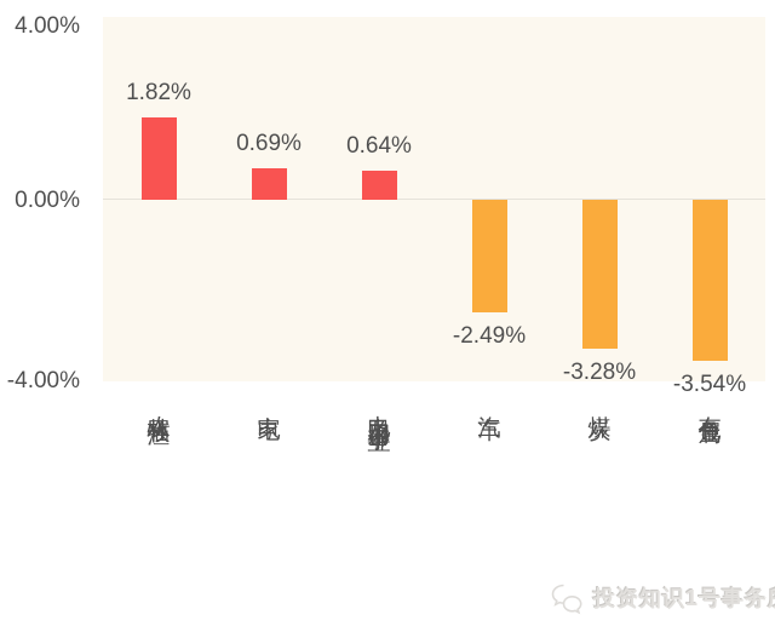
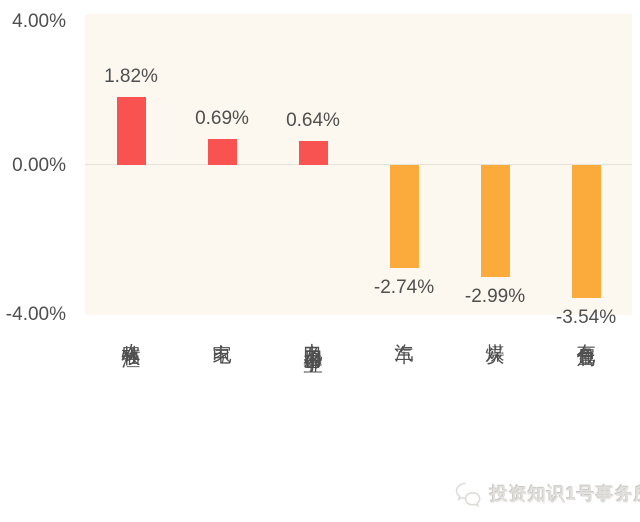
汽车: -2.49% -> -2.74%
煤炭: -3.28% -> -2.99%
